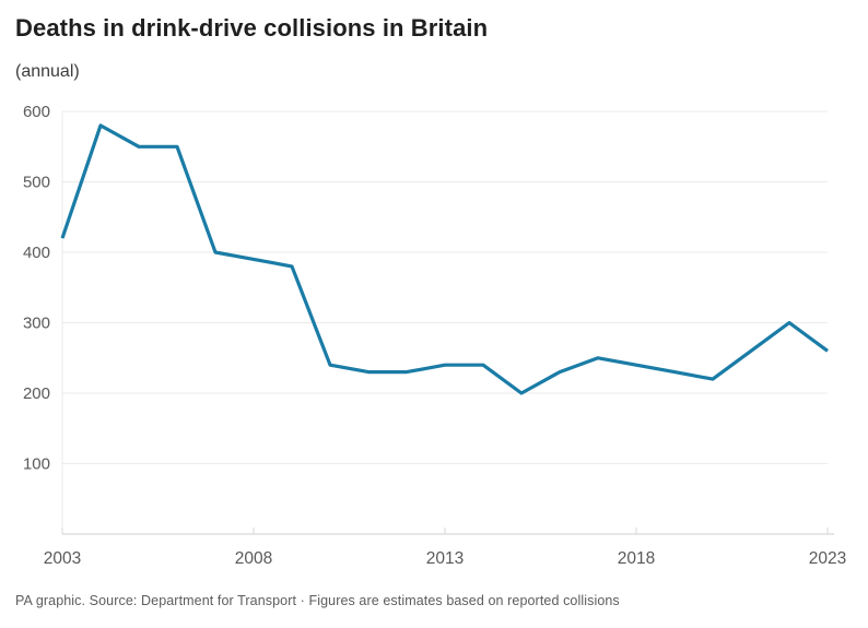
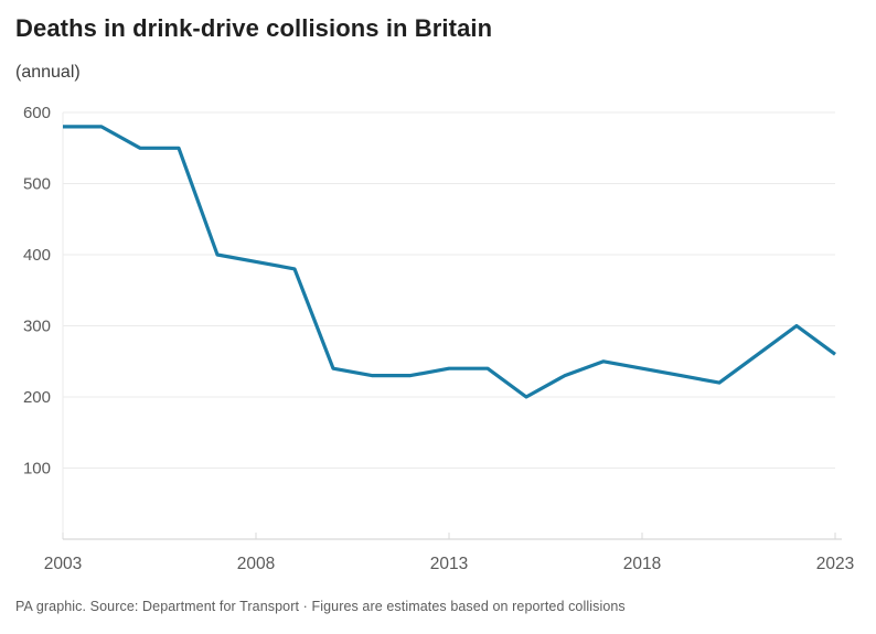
2003: 420 -> 580
